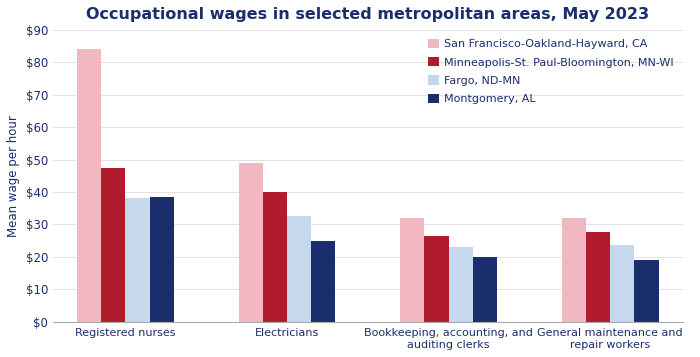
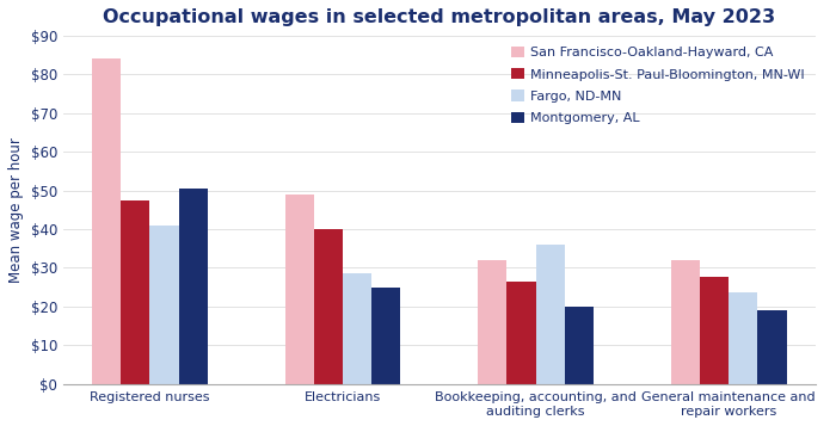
Fargo, ND-MN/Registered nurses: $38.0 -> $41.0
Montgomery, AL/Registered nurses: $38.5 -> $50.5
Fargo, ND-MN/Electricians: $32.5 -> $28.5
Fargo, ND-MN/Bookkeeping, accounting, and auditing clerks: $23.0 -> $36.0
